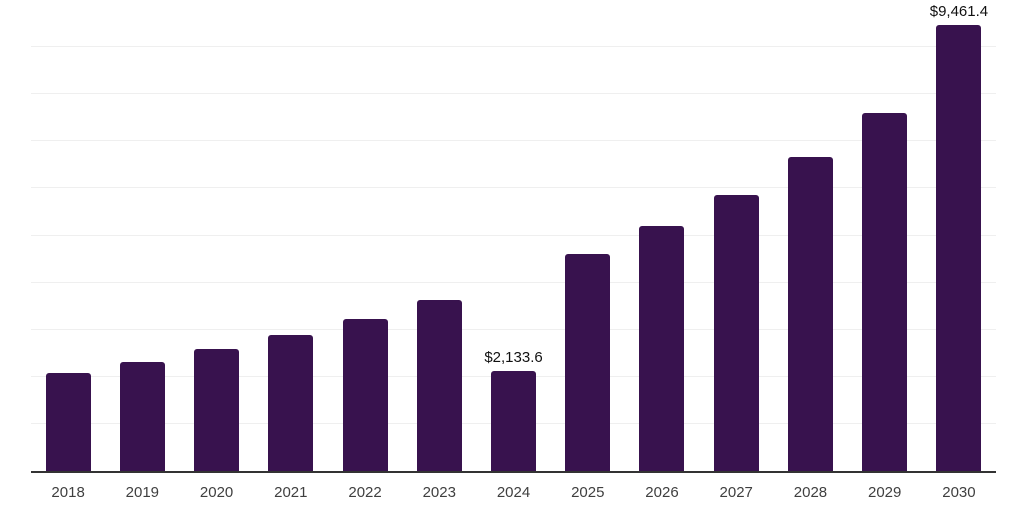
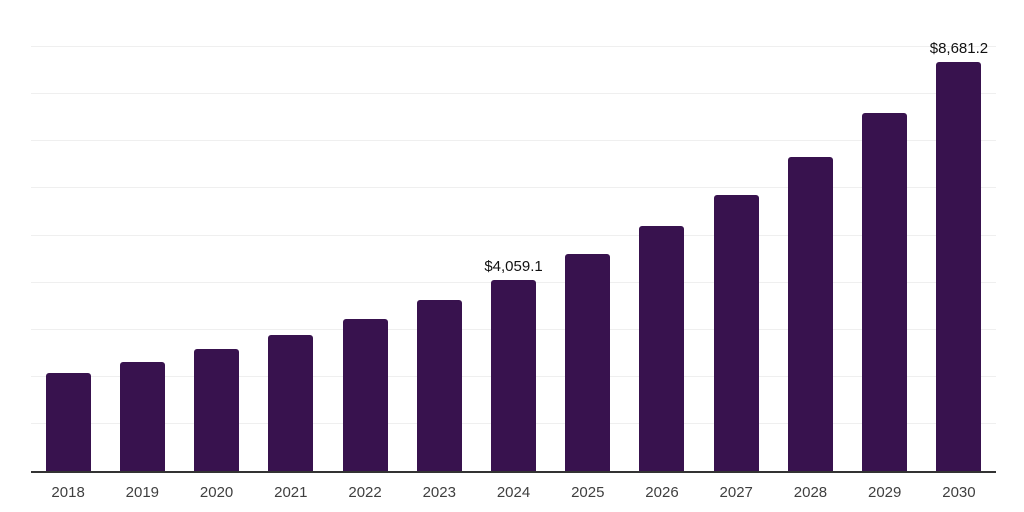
2024: $2,133.6 -> $4,059.1
2030: $9,461.4 -> $8,681.2
